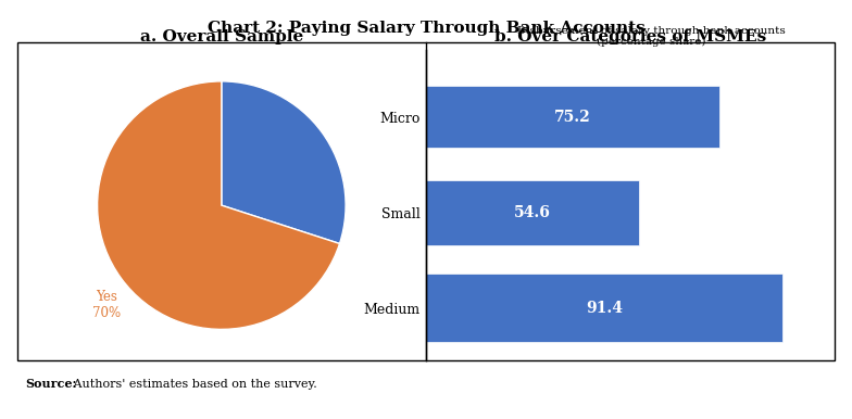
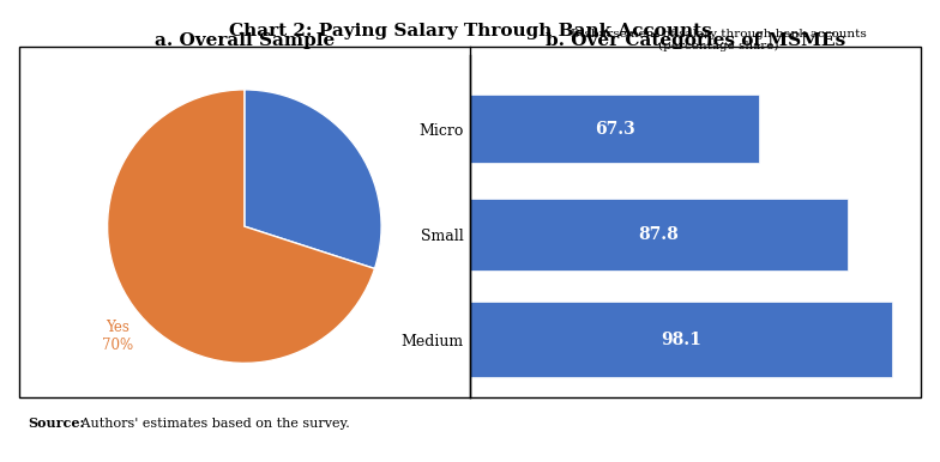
Micro: 75.2 -> 67.3
Small: 54.6 -> 87.8
Medium: 91.4 -> 98.1
